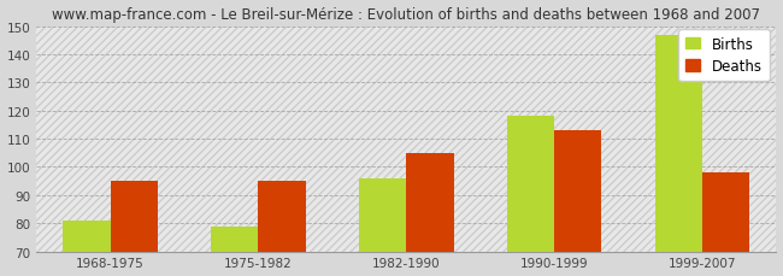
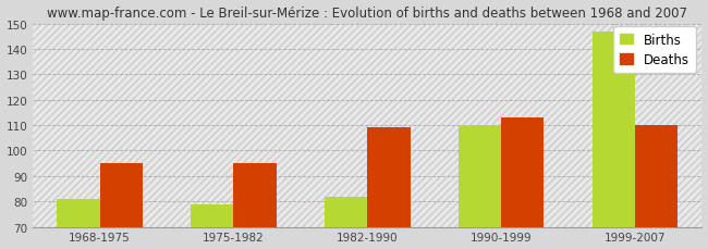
Births/1982-1990: 96 -> 82
Deaths/1982-1990: 105 -> 109
Births/1990-1999: 118 -> 110
Deaths/1999-2007: 98 -> 110
